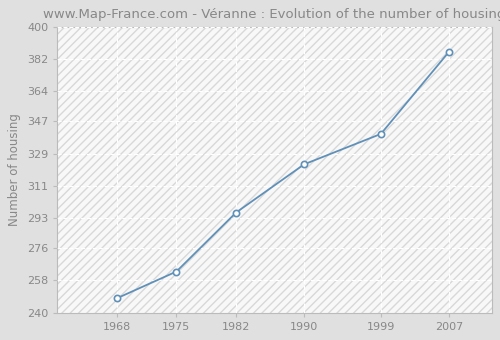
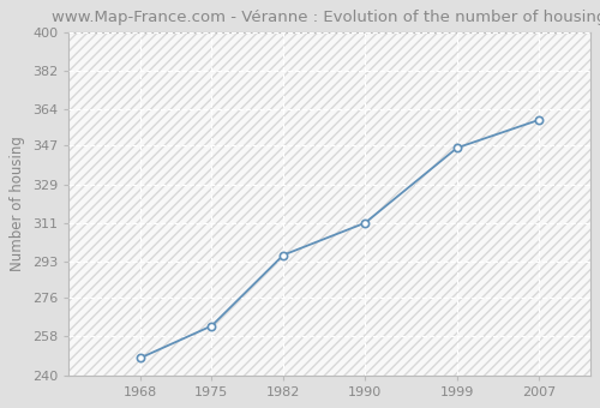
1990: 323 -> 311
1999: 340 -> 346
2007: 386 -> 359
